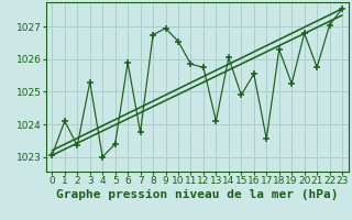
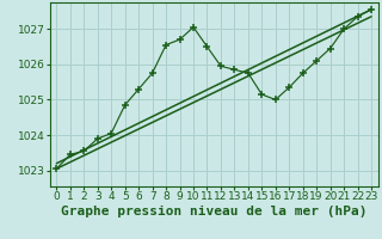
1: 1024.10 -> 1023.45
2: 1023.35 -> 1023.55
3: 1025.30 -> 1023.90
4: 1023.00 -> 1024.05
5: 1023.40 -> 1024.85
6: 1025.90 -> 1025.30
7: 1023.75 -> 1025.75
8: 1026.75 -> 1026.55
9: 1026.95 -> 1026.70
10: 1026.55 -> 1027.05
11: 1025.85 -> 1026.50
12: 1025.75 -> 1025.95
13: 1024.10 -> 1025.85
14: 1026.05 -> 1025.75
15: 1024.90 -> 1025.15
16: 1025.55 -> 1025.00
17: 1023.55 -> 1025.35
18: 1026.30 -> 1025.75
19: 1025.25 -> 1026.10
20: 1026.80 -> 1026.45
21: 1025.75 -> 1027.00
22: 1027.05 -> 1027.35
